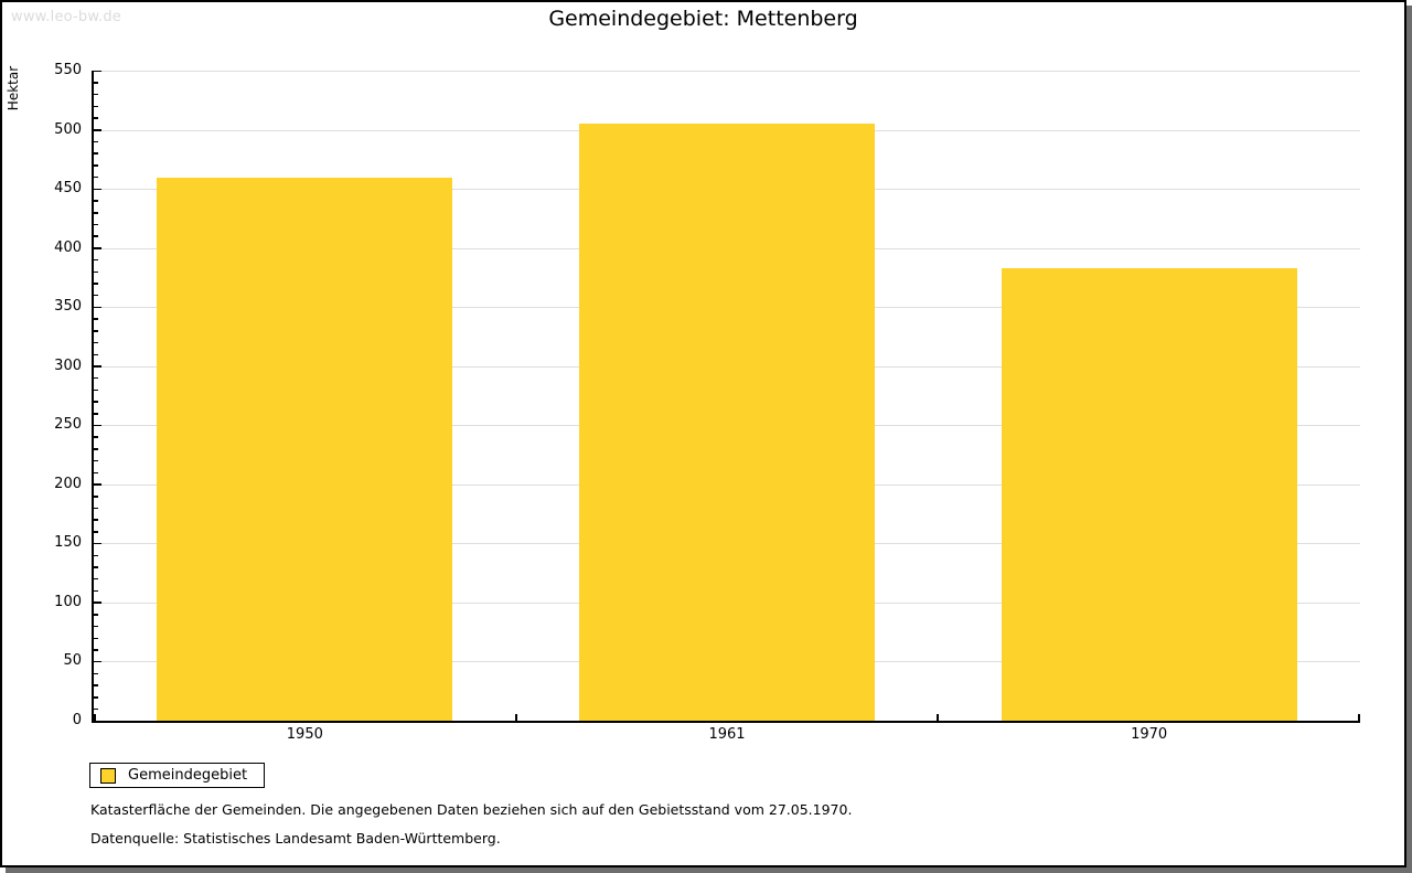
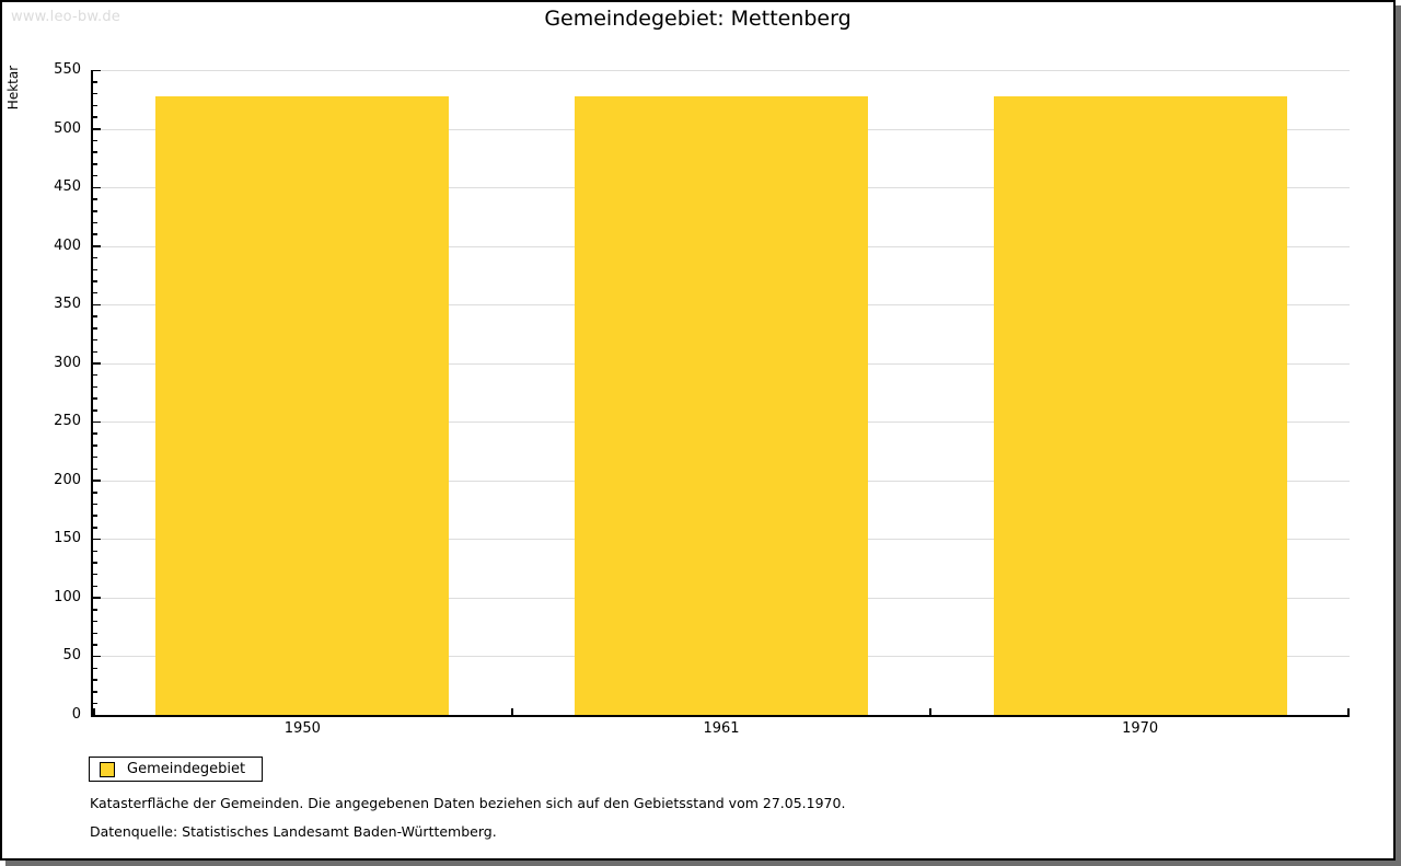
1950: 459 -> 528
1961: 505 -> 528
1970: 383 -> 528
